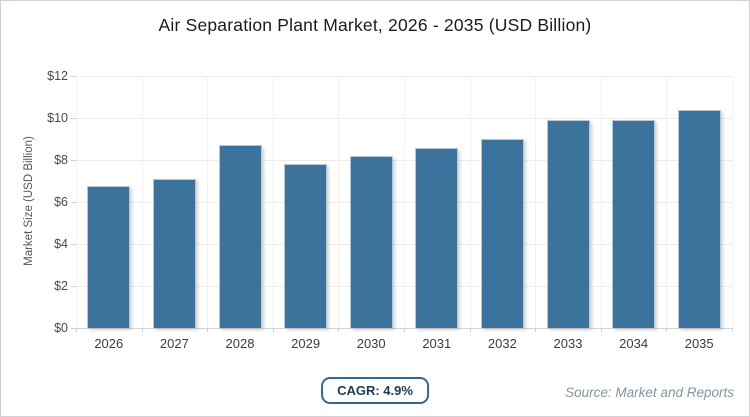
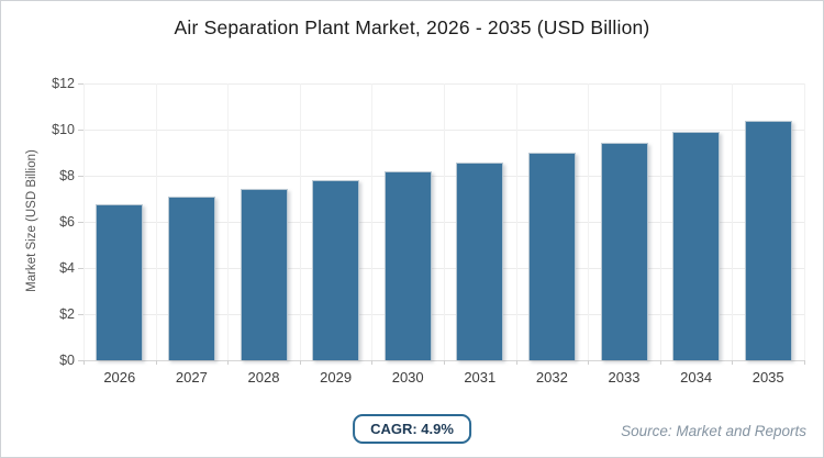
2028: $8.7 -> $7.4
2033: $9.9 -> $9.4
